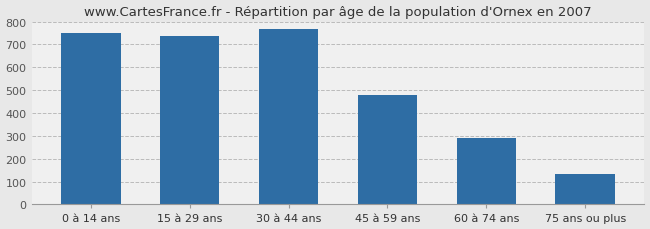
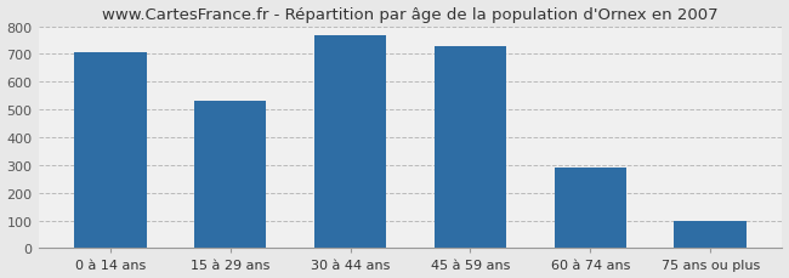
0 à 14 ans: 750 -> 707
15 à 29 ans: 735 -> 532
45 à 59 ans: 480 -> 730
75 ans ou plus: 135 -> 100
